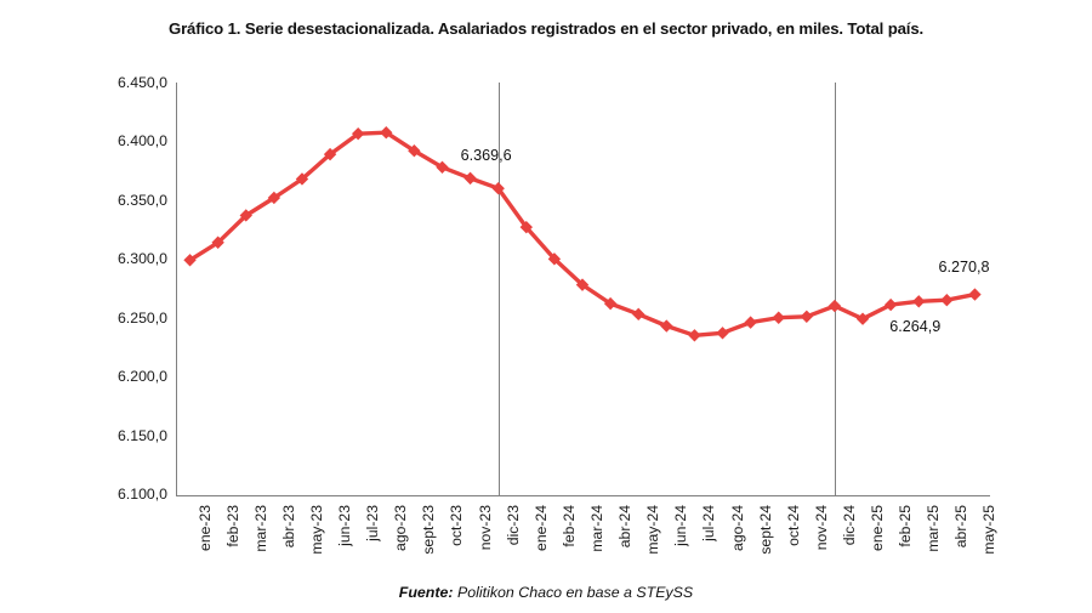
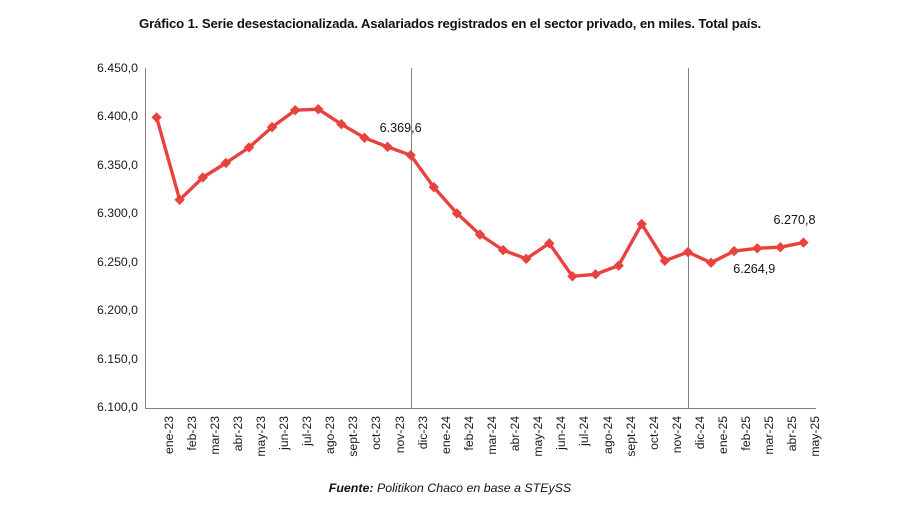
ene-23: 6300 -> 6400
jun-24: 6240 -> 6270
oct-24: 6250 -> 6290
